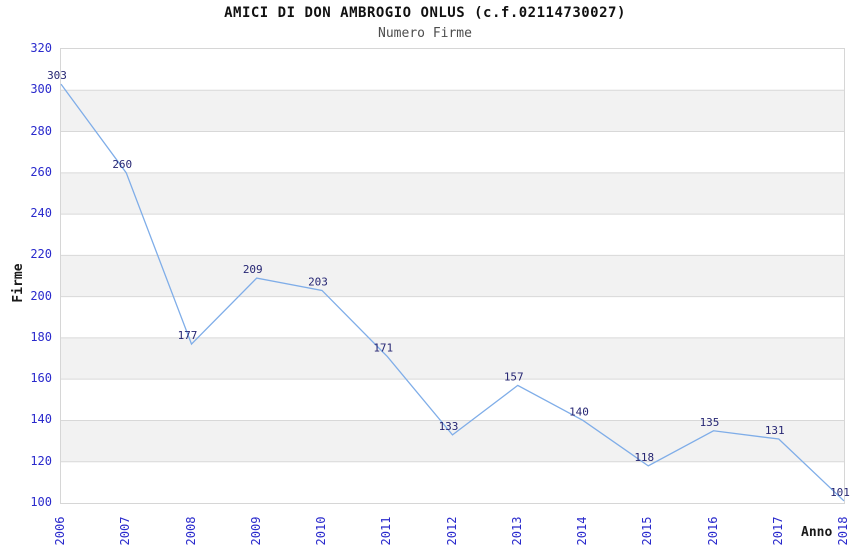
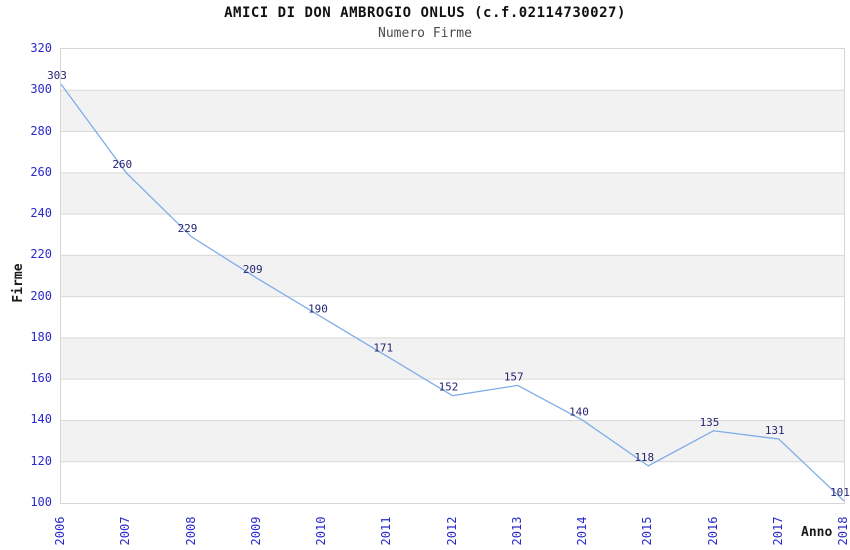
2008: 177 -> 229
2010: 203 -> 190
2012: 133 -> 152
